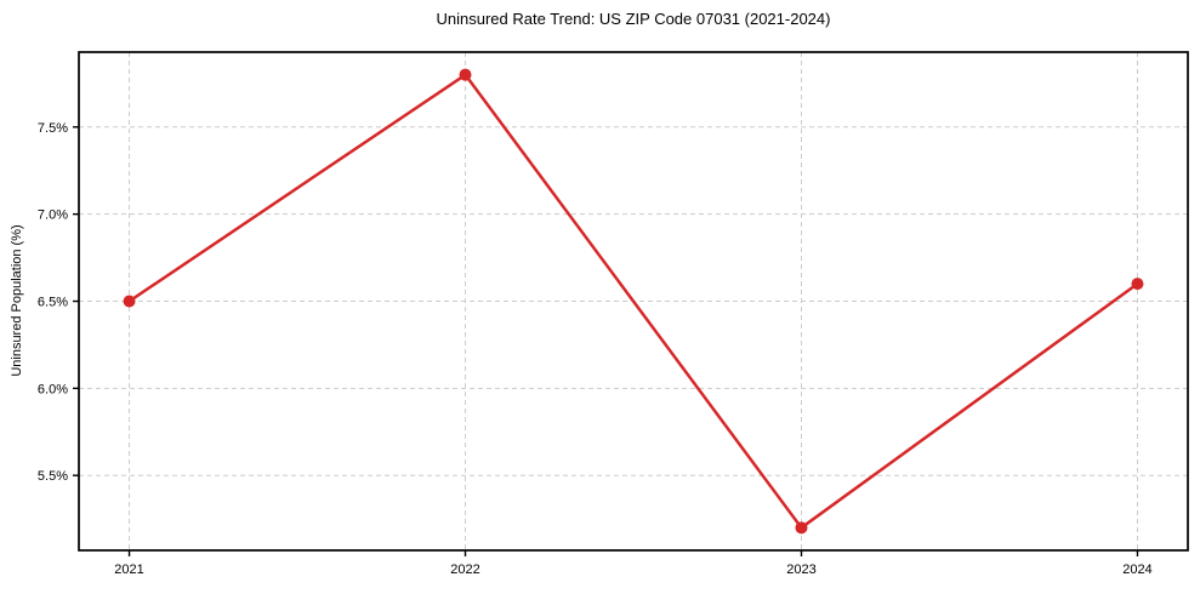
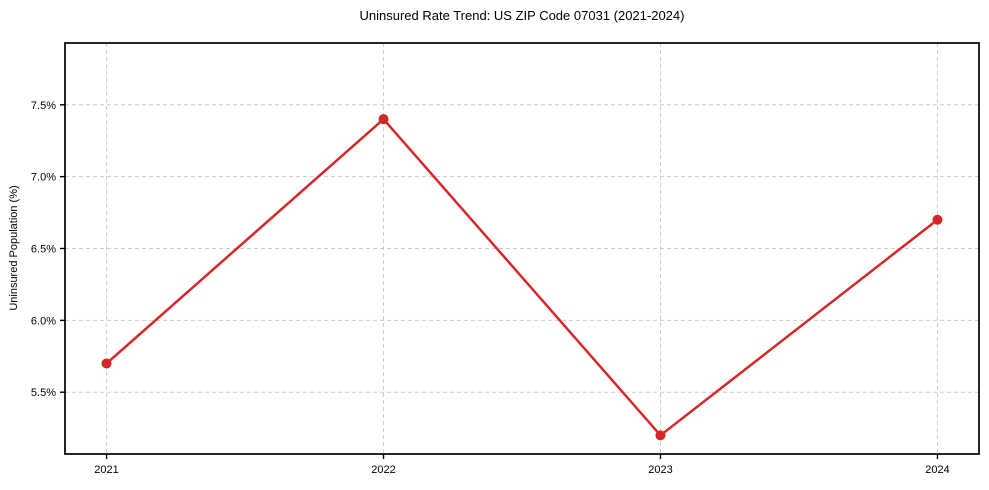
2021: 6.5% -> 5.7%
2022: 7.8% -> 7.4%
2024: 6.6% -> 6.7%
